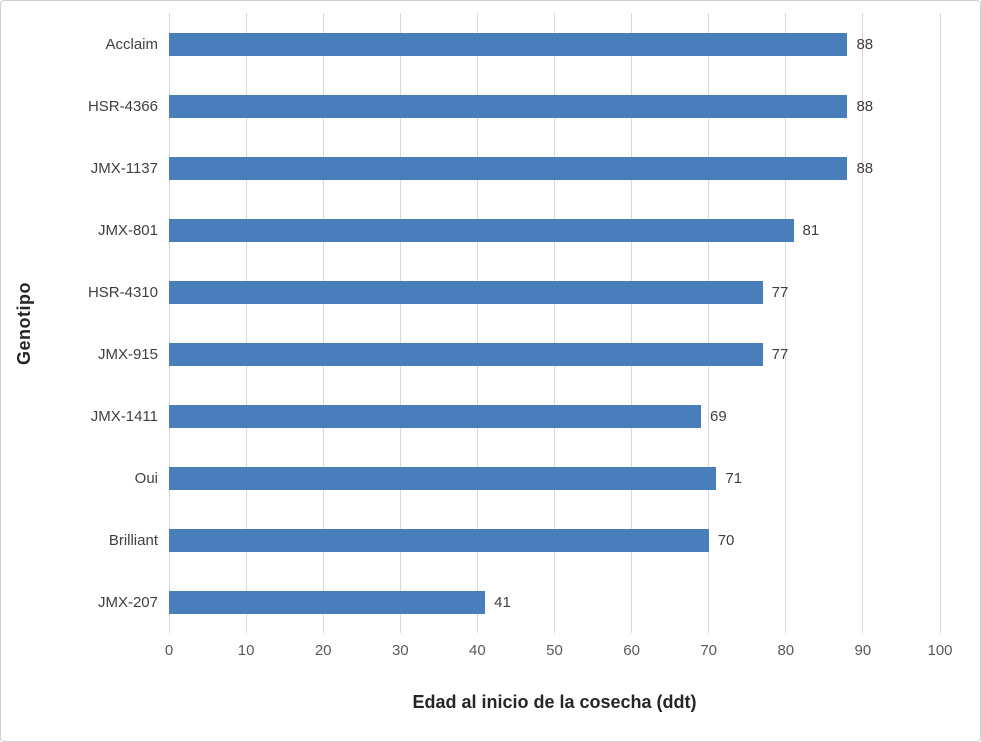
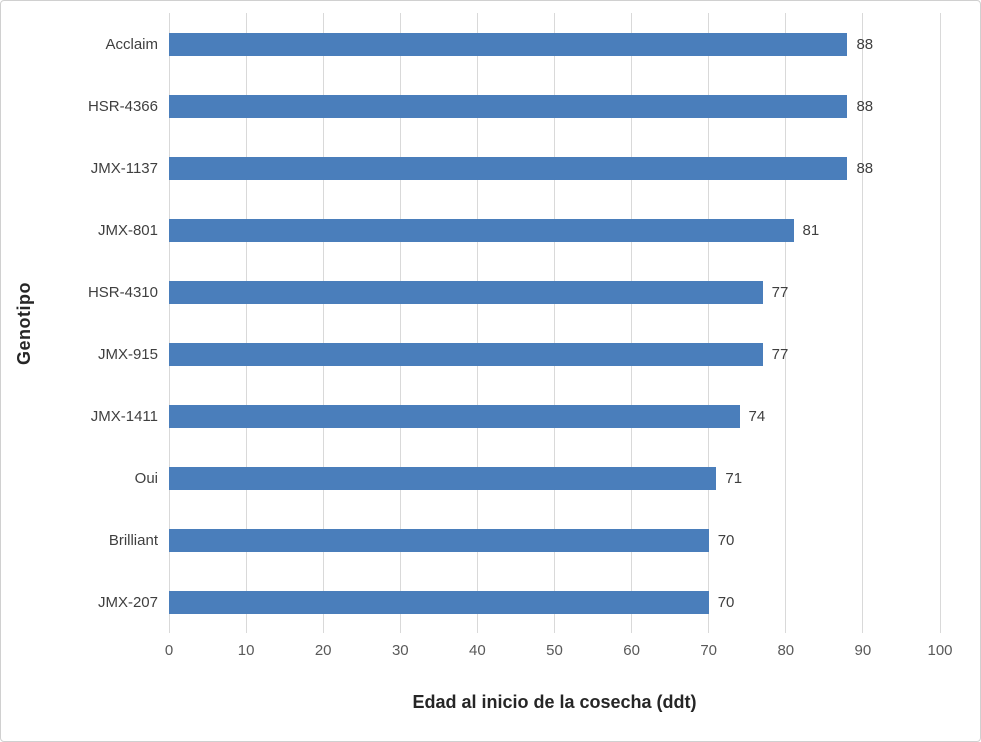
JMX-1411: 69 -> 74
JMX-207: 41 -> 70
